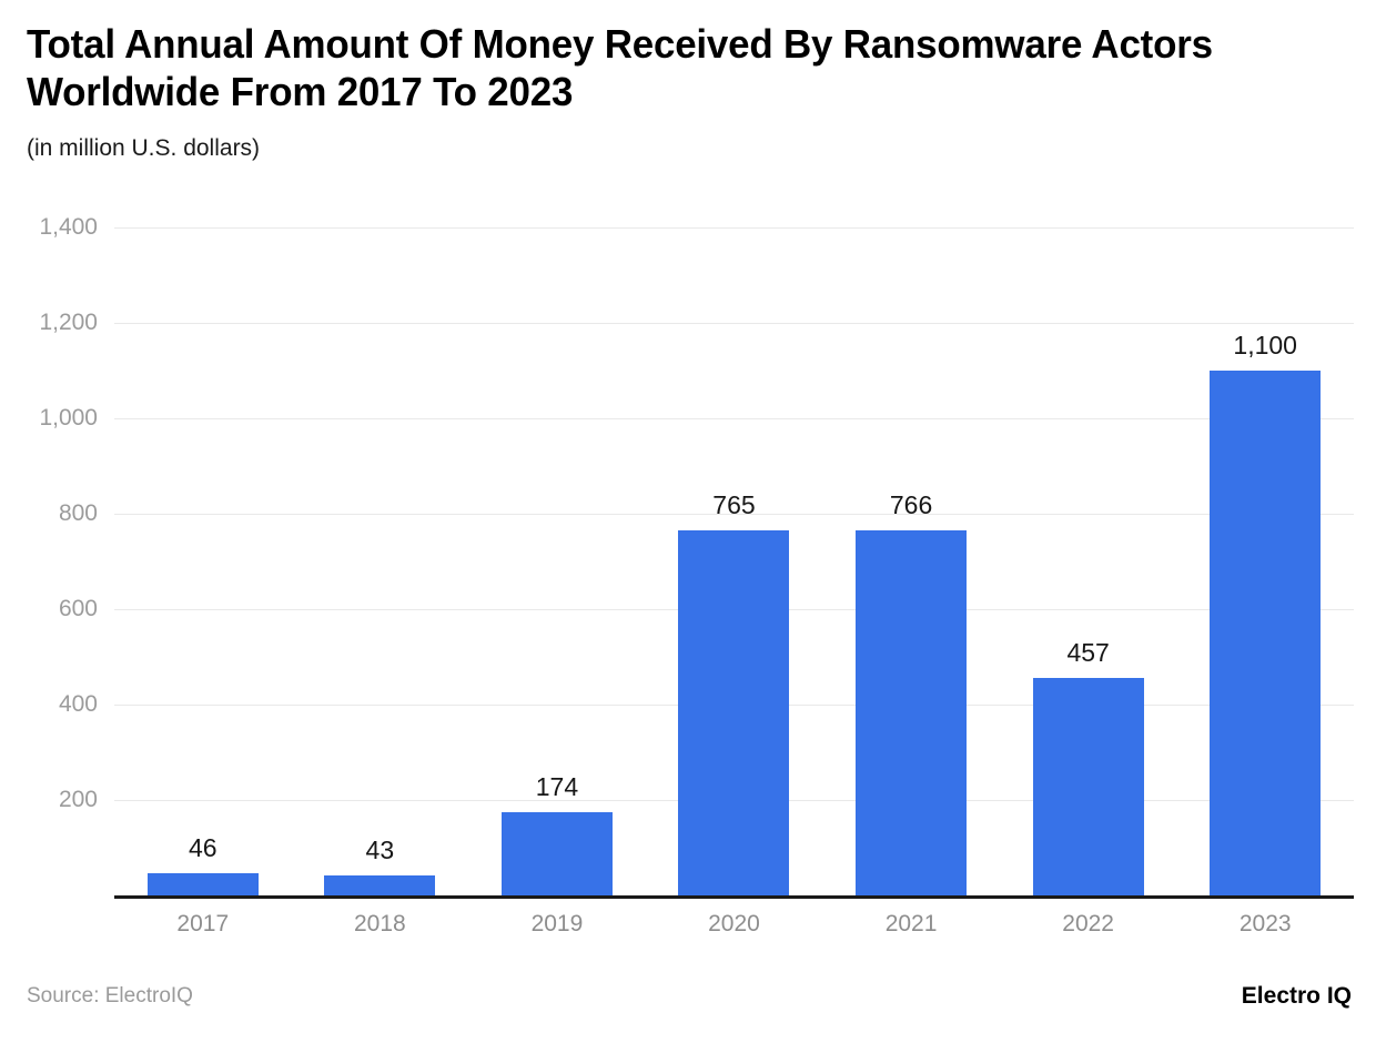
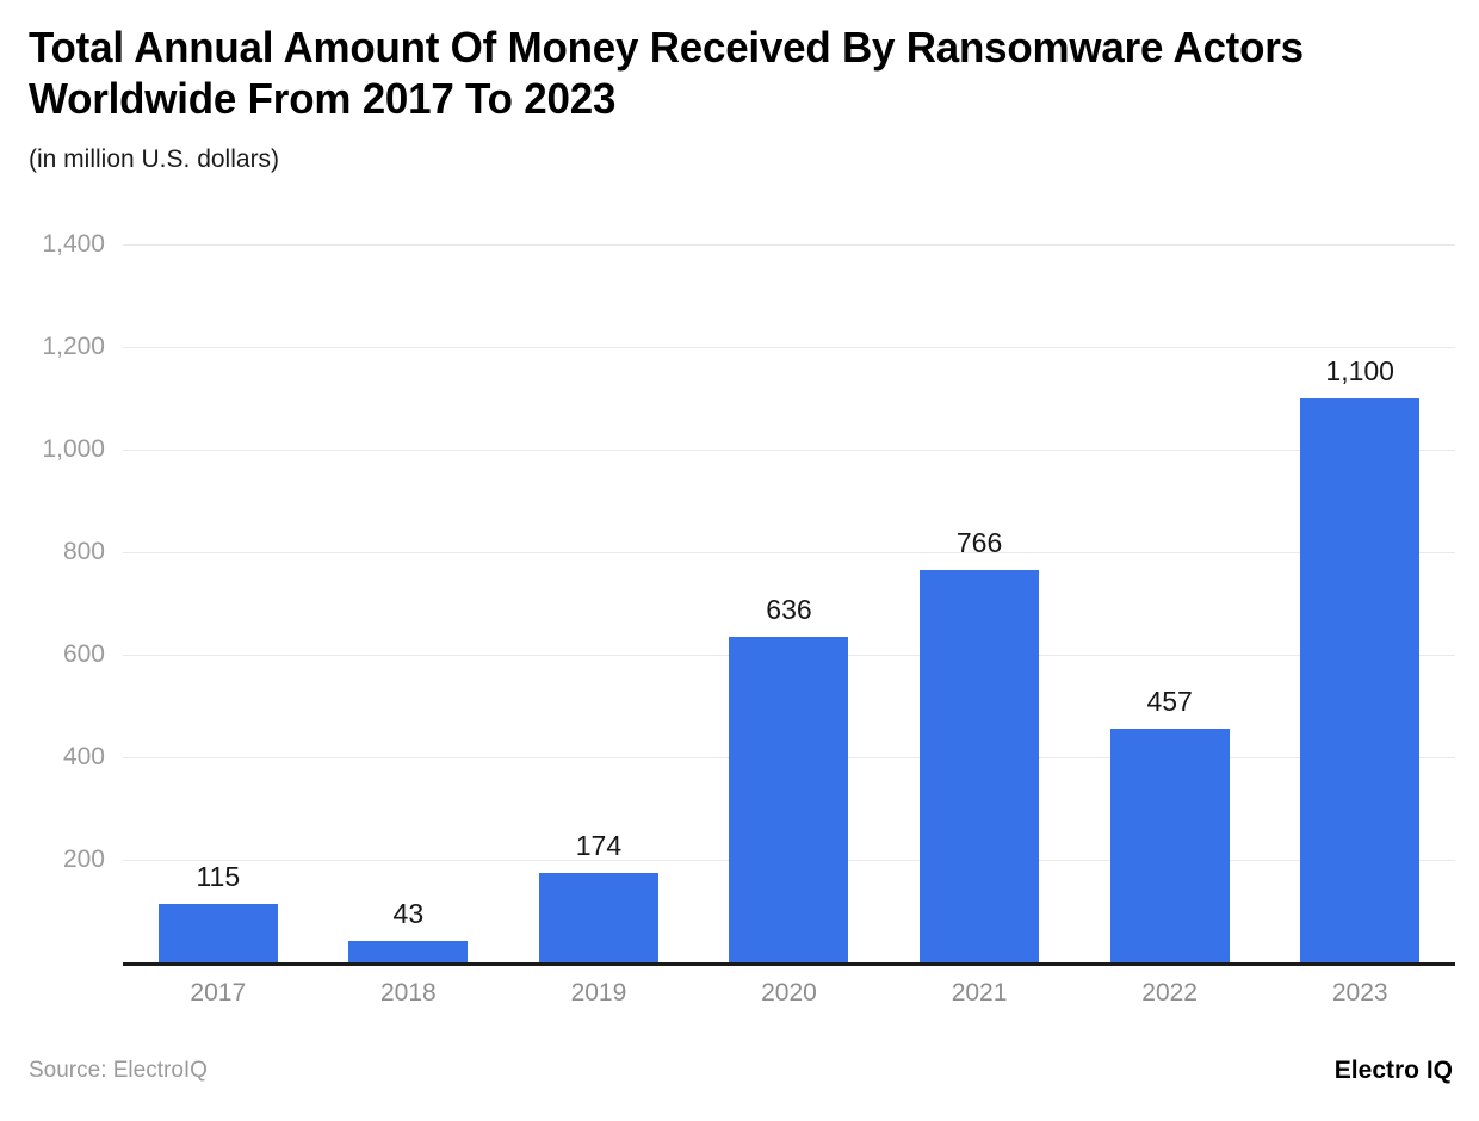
2017: 46 -> 115
2020: 765 -> 636
